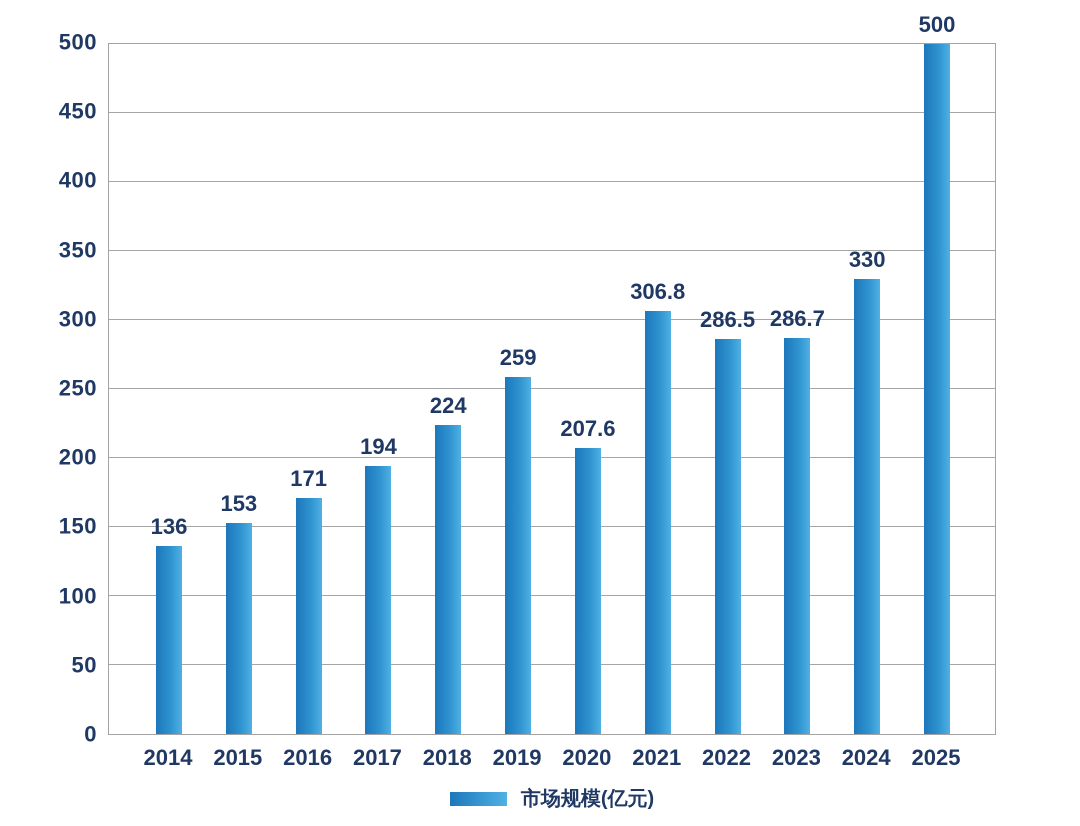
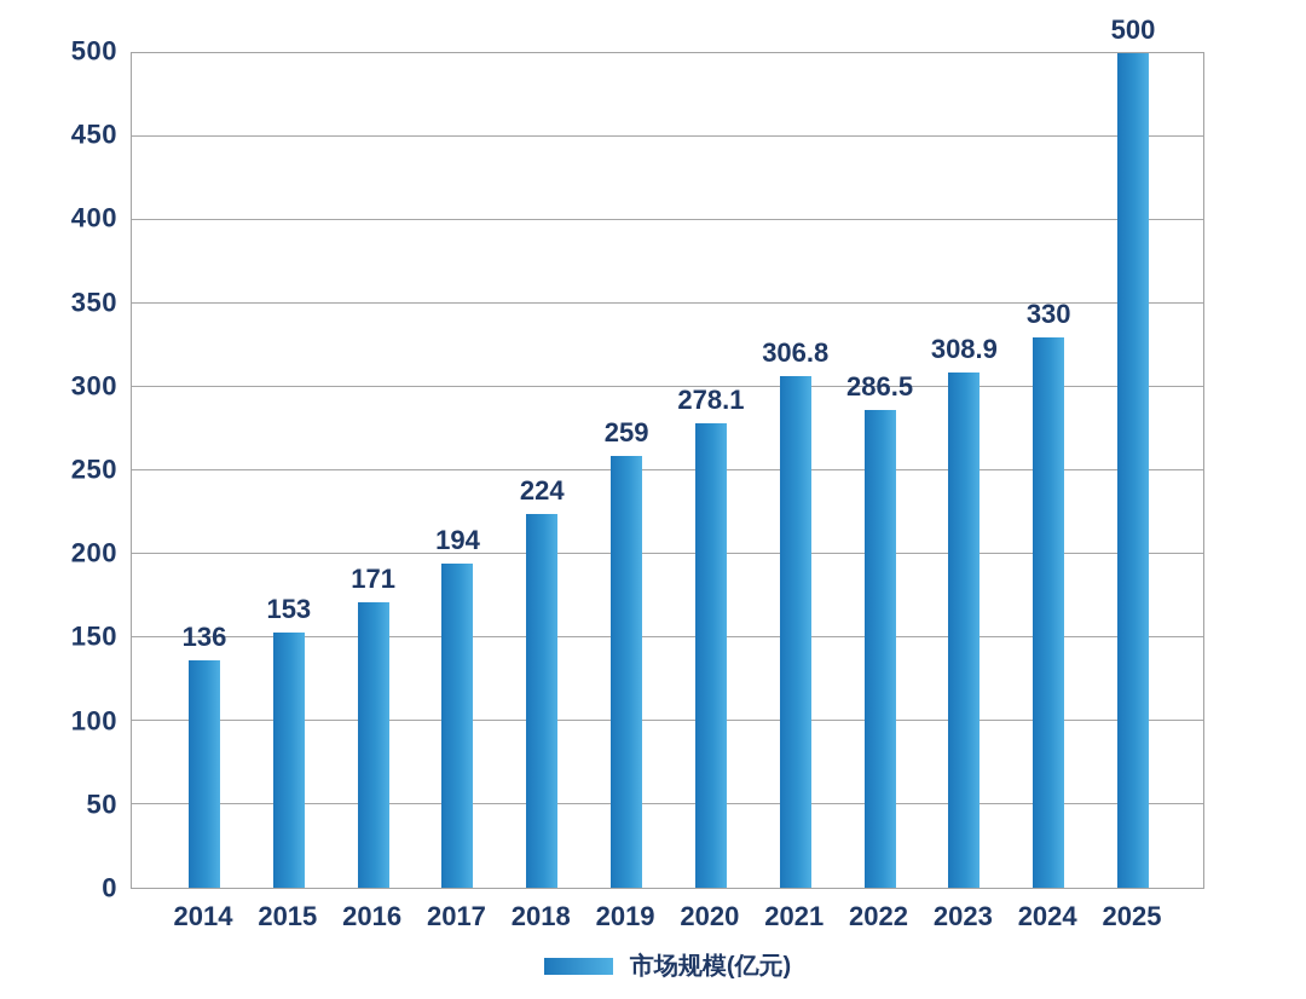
2020: 207.6 -> 278.1
2023: 286.7 -> 308.9
